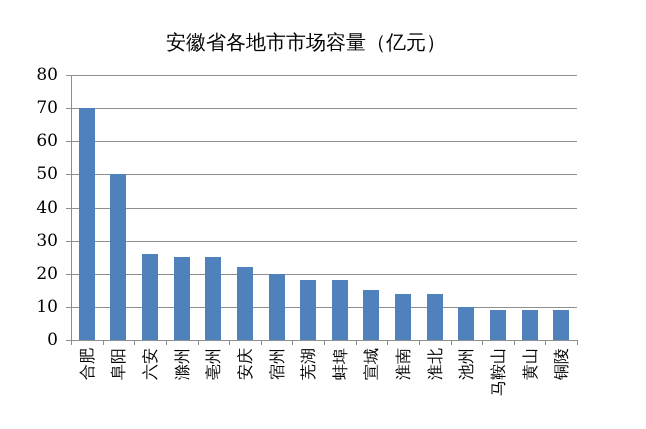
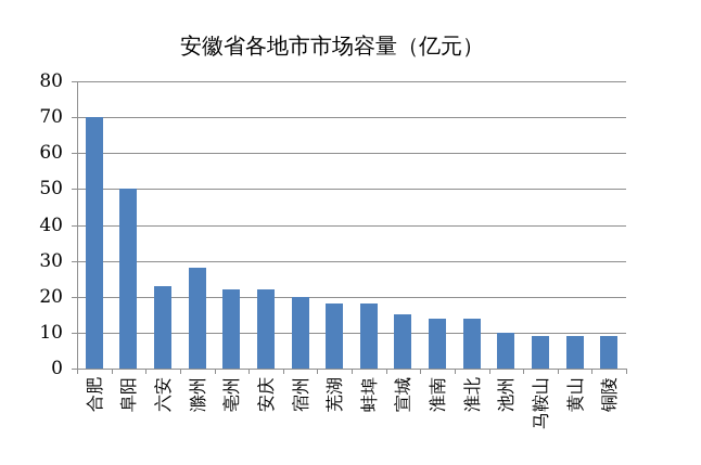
六安: 26 -> 23
滁州: 25 -> 28
亳州: 25 -> 22
